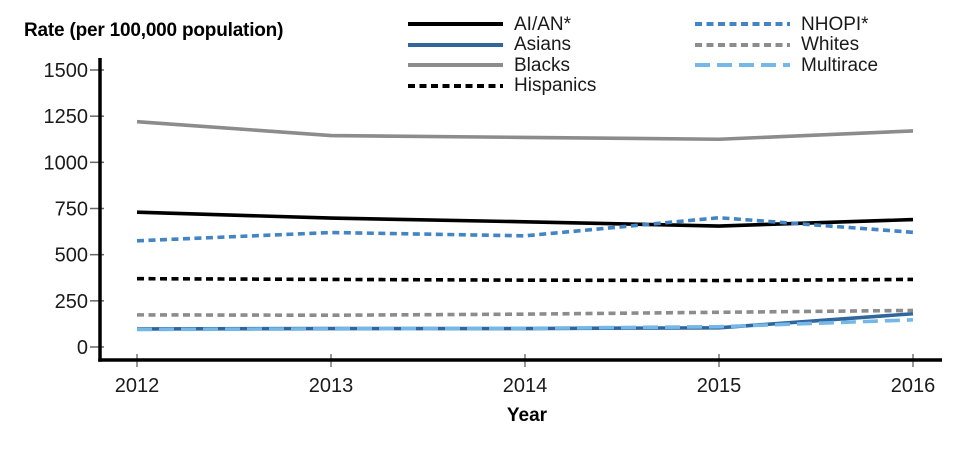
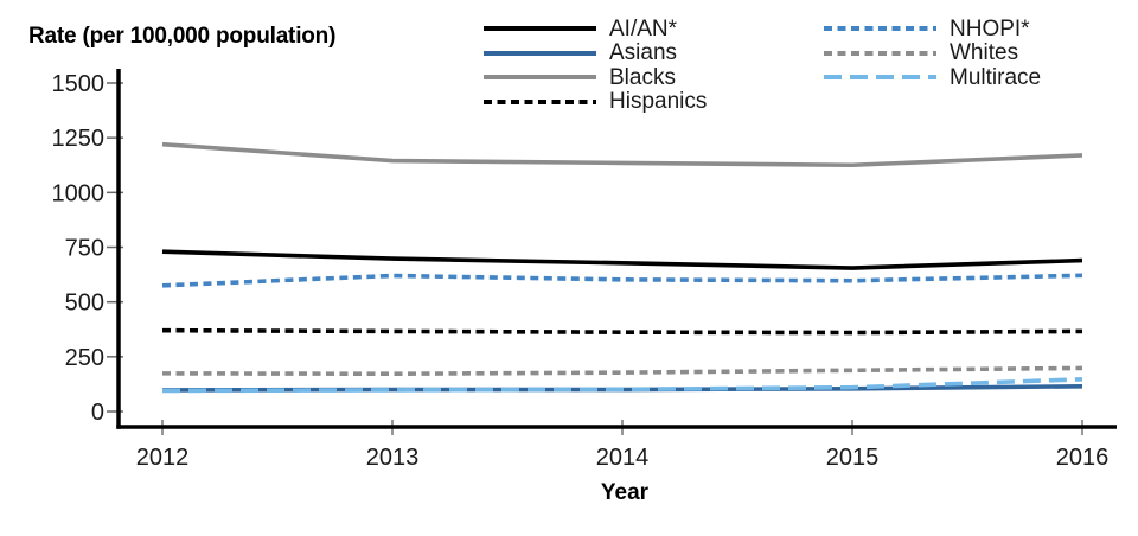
NHOPI*/2015: 700 -> 600
Asians/2016: 180 -> 120
